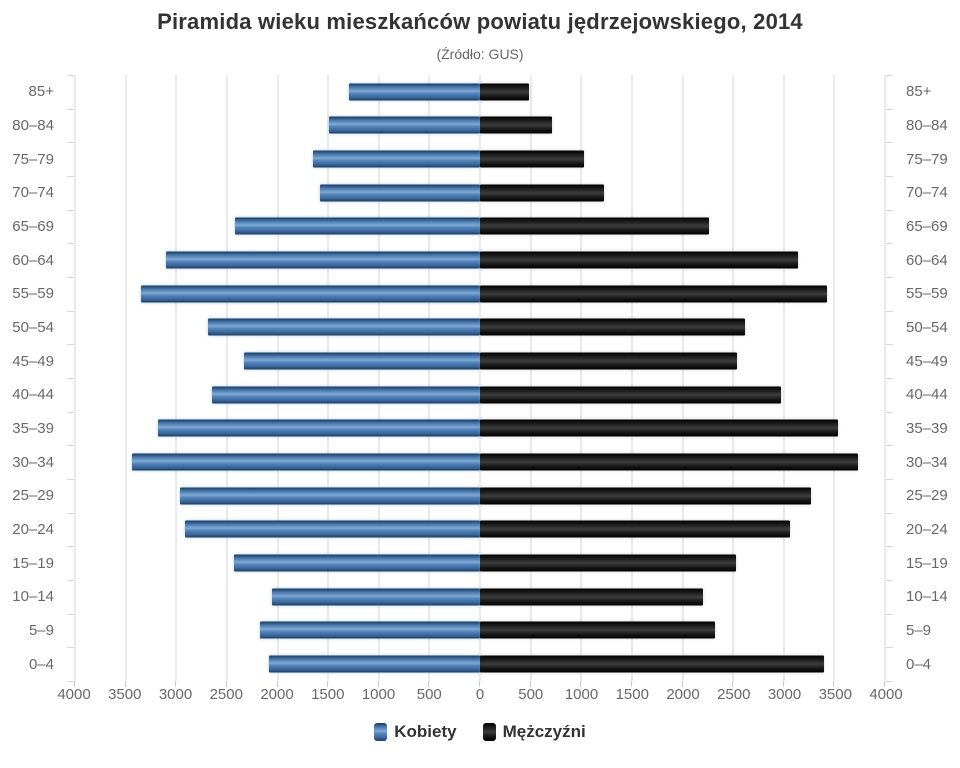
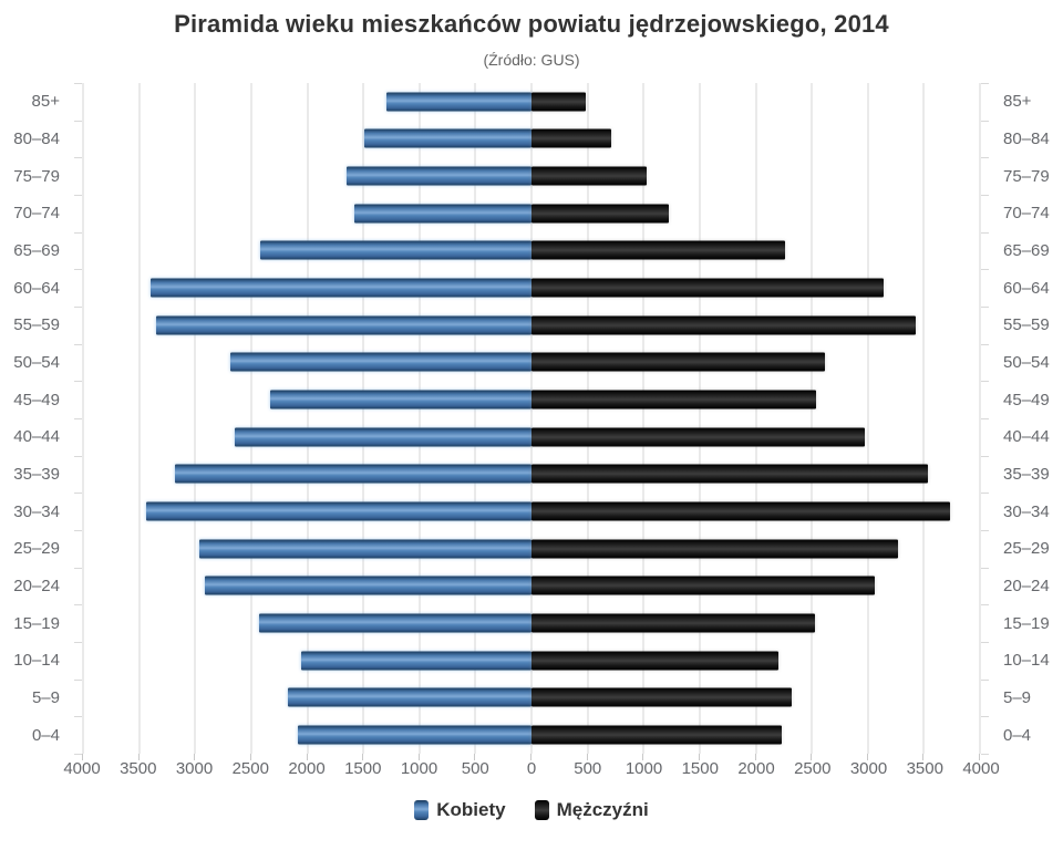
Kobiety/60–64: 3100 -> 3400
Mężczyźni/0–4: 3400 -> 2200
